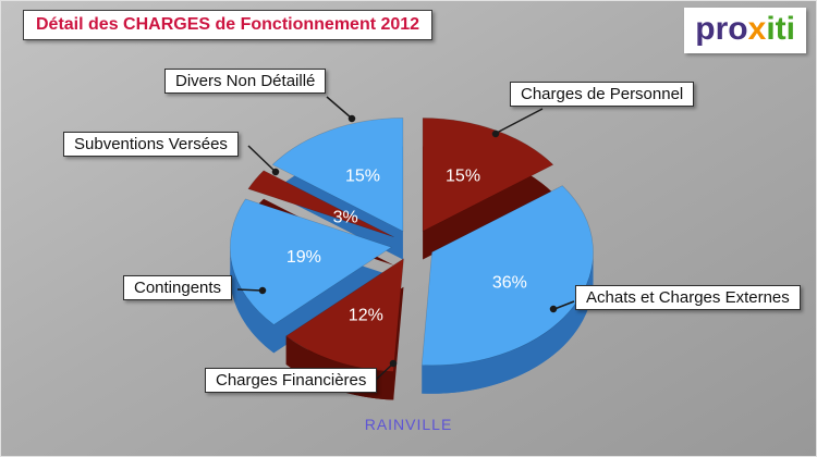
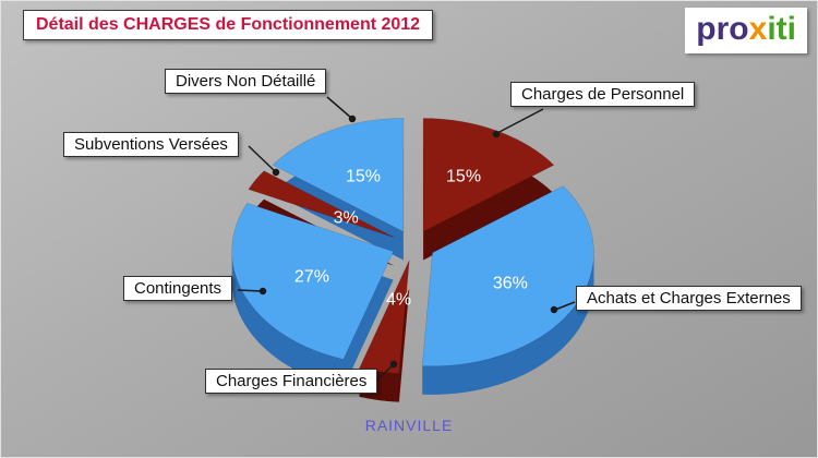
Charges Financières: 12% -> 4%
Contingents: 19% -> 27%
